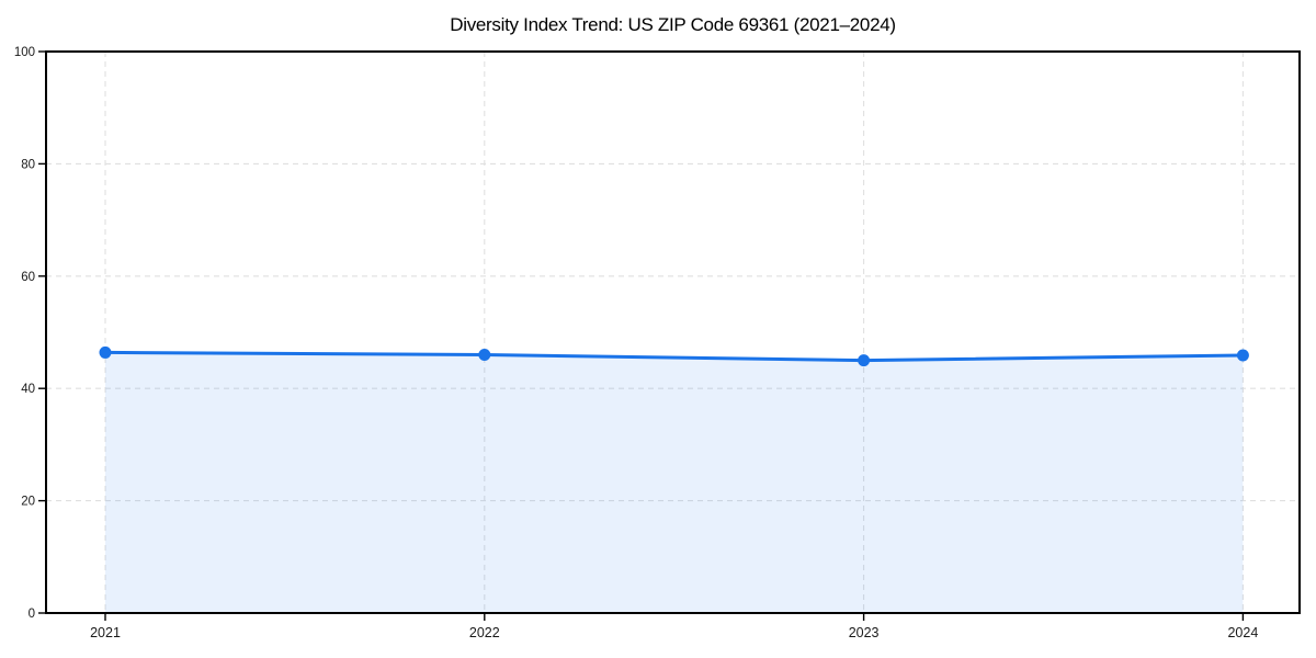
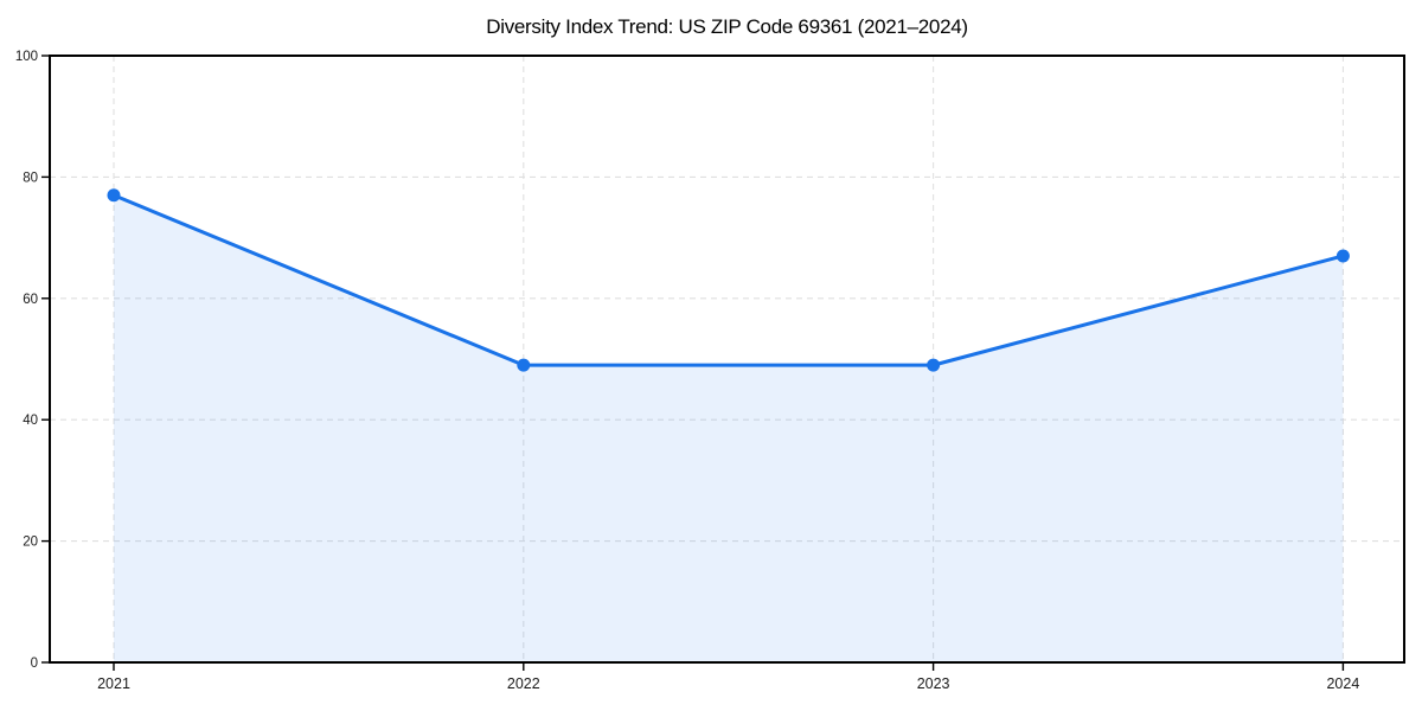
2021: 46 -> 77
2022: 46 -> 49
2023: 45 -> 49
2024: 46 -> 67
